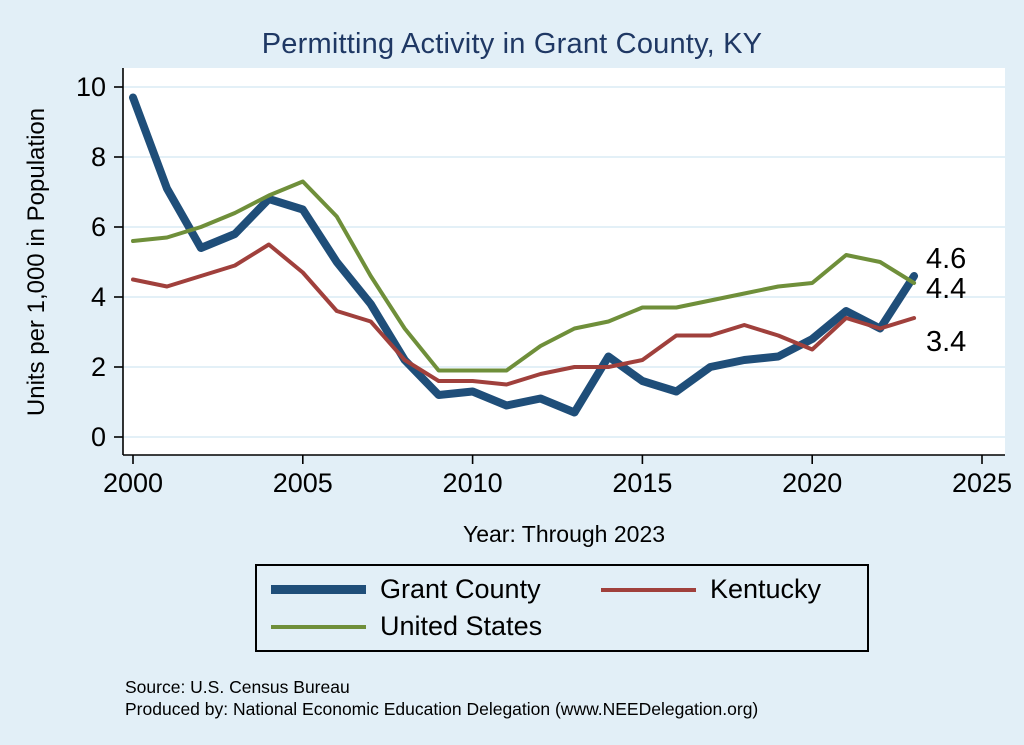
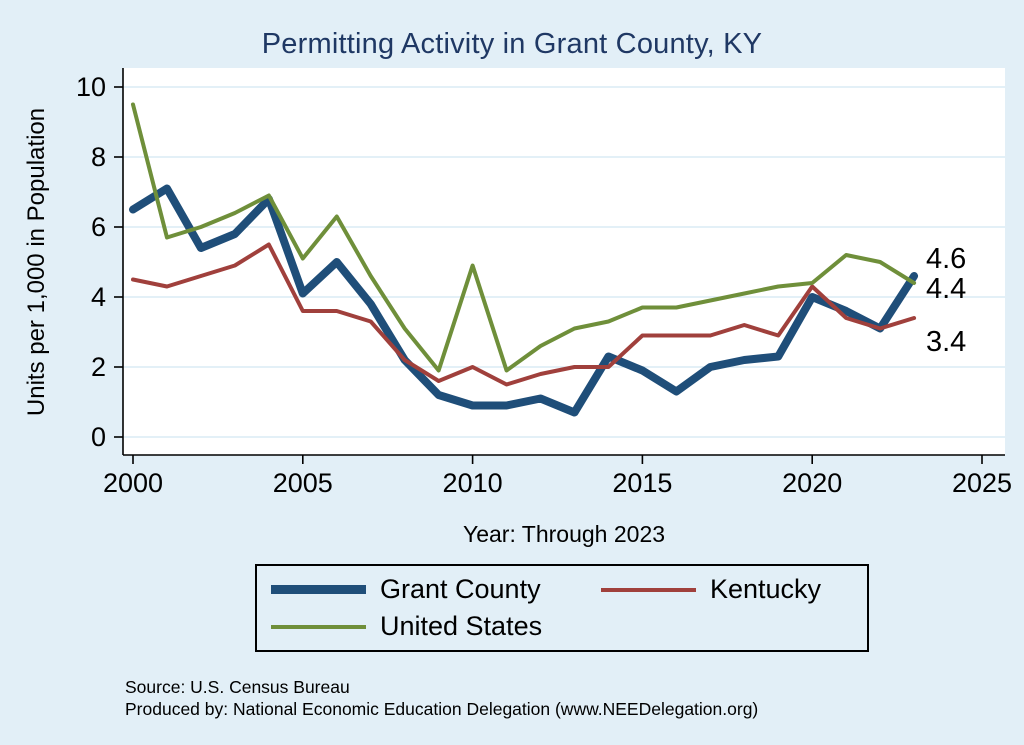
Grant County/2000: 9.7 -> 6.5
United States/2000: 5.6 -> 9.5
Grant County/2005: 6.5 -> 4.1
Kentucky/2005: 4.7 -> 3.6
United States/2005: 7.3 -> 5.1
Grant County/2010: 1.3 -> 0.9
Kentucky/2010: 1.6 -> 2.0
United States/2010: 1.9 -> 4.9
Grant County/2015: 1.6 -> 1.9
Kentucky/2015: 2.2 -> 2.9
Grant County/2020: 2.8 -> 4.0
Kentucky/2020: 2.5 -> 4.3
